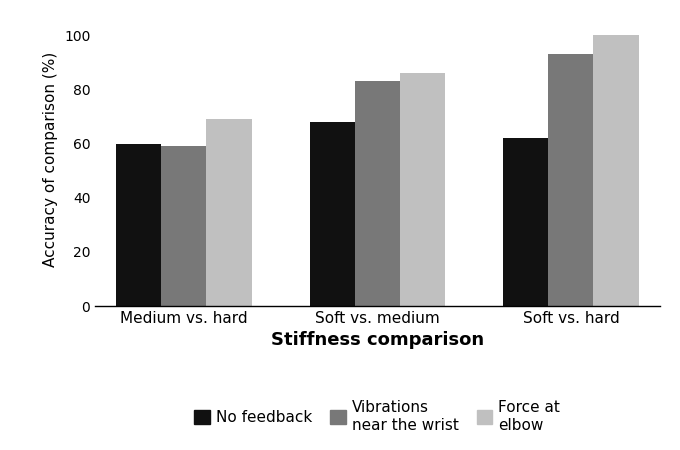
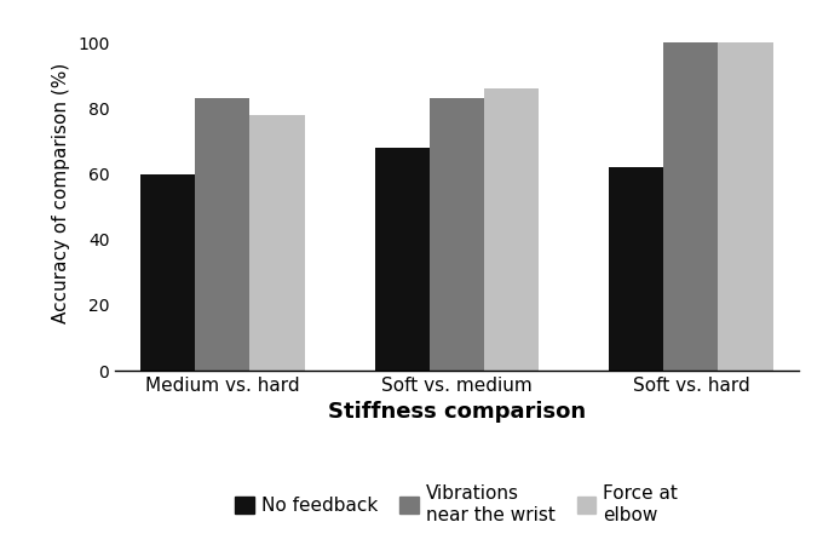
Vibrations near the wrist/Medium vs. hard: 59 -> 83
Force at elbow/Medium vs. hard: 69 -> 78
Vibrations near the wrist/Soft vs. hard: 93 -> 100
